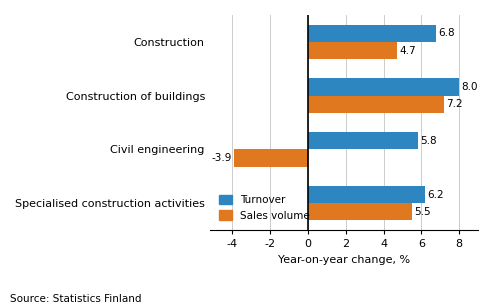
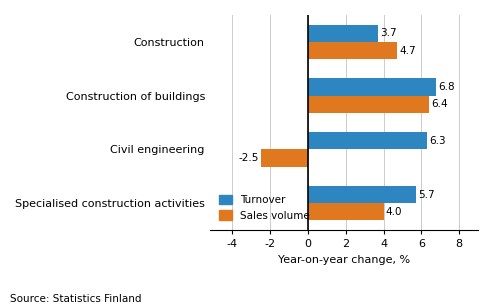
Turnover/Construction: 6.8 -> 3.7
Turnover/Construction of buildings: 8.0 -> 6.8
Sales volume/Construction of buildings: 7.2 -> 6.4
Turnover/Civil engineering: 5.8 -> 6.3
Sales volume/Civil engineering: -3.9 -> -2.5
Turnover/Specialised construction activities: 6.2 -> 5.7
Sales volume/Specialised construction activities: 5.5 -> 4.0
